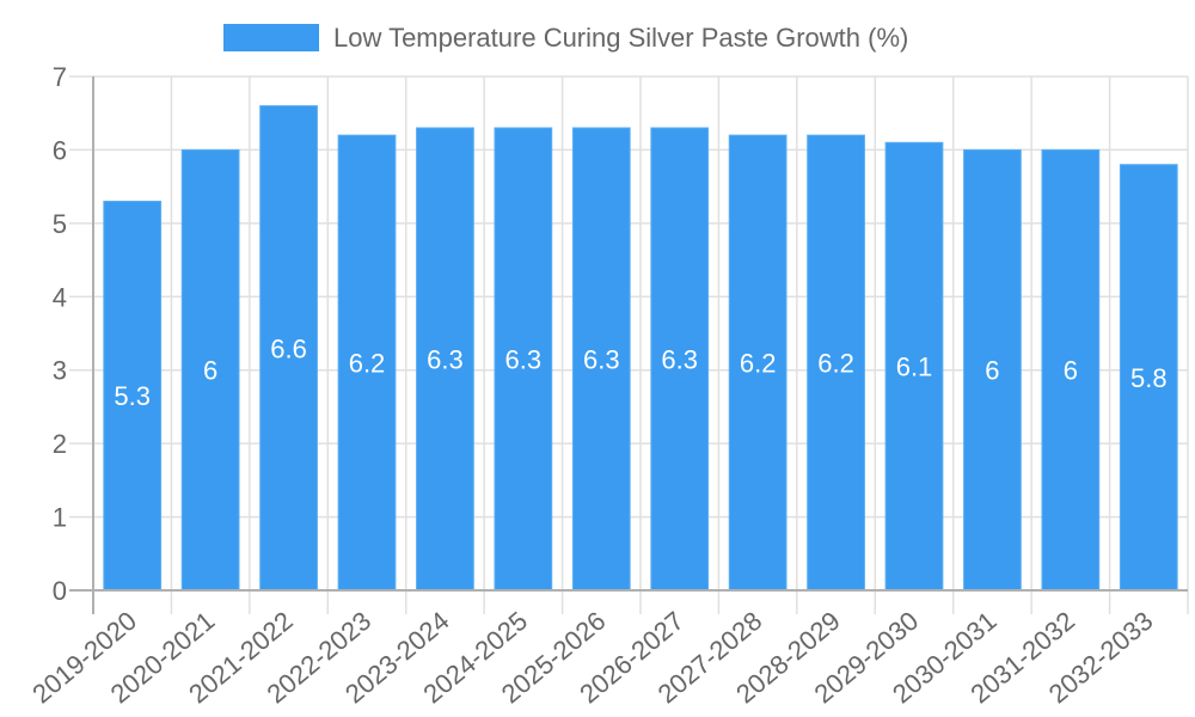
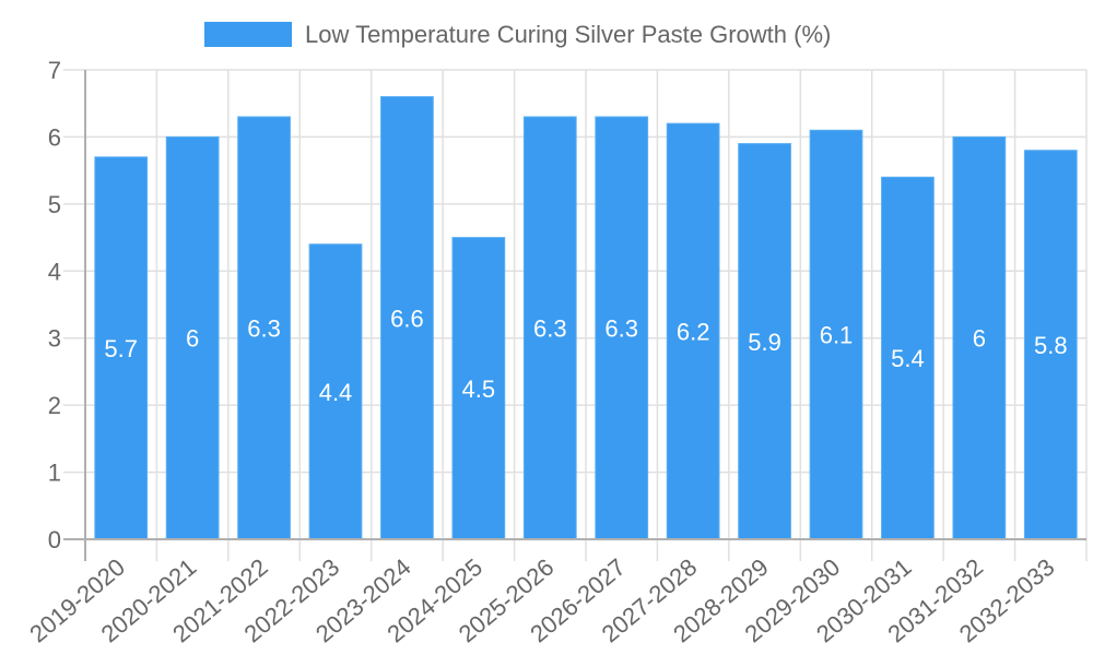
2019-2020: 5.3 -> 5.7
2021-2022: 6.6 -> 6.3
2022-2023: 6.2 -> 4.4
2023-2024: 6.3 -> 6.6
2024-2025: 6.3 -> 4.5
2028-2029: 6.2 -> 5.9
2030-2031: 6 -> 5.4
